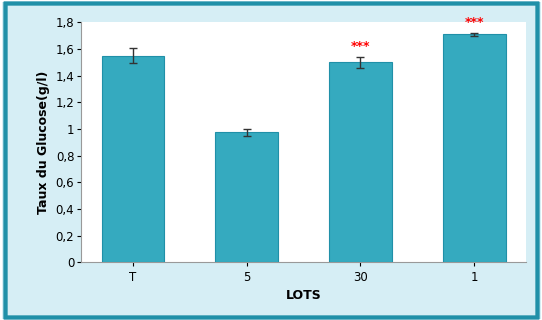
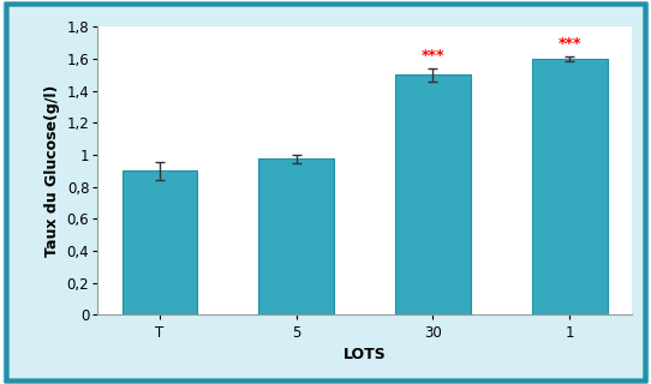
T: 1,55 -> 0,90
1: 1,71 -> 1,60
